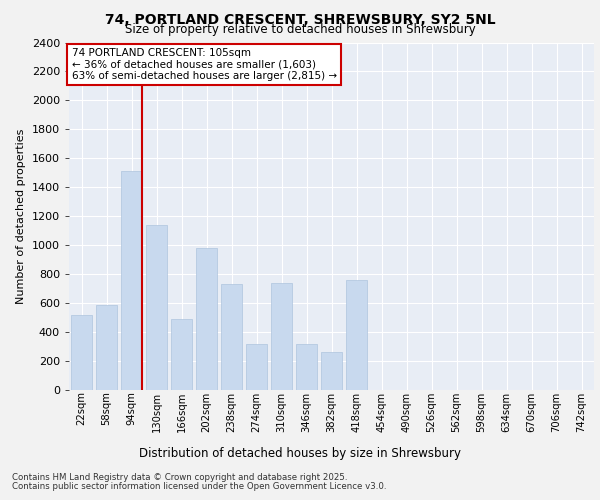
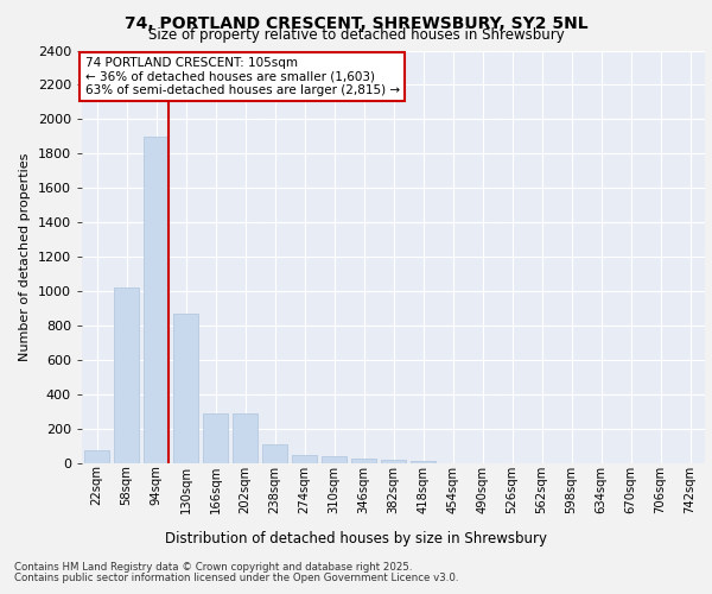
22sqm: 520 -> 80
58sqm: 590 -> 1020
94sqm: 1510 -> 1900
130sqm: 1140 -> 870
166sqm: 490 -> 290
202sqm: 980 -> 290
238sqm: 730 -> 110
274sqm: 320 -> 50
310sqm: 740 -> 40
346sqm: 320 -> 20
382sqm: 260 -> 20
418sqm: 760 -> 20
